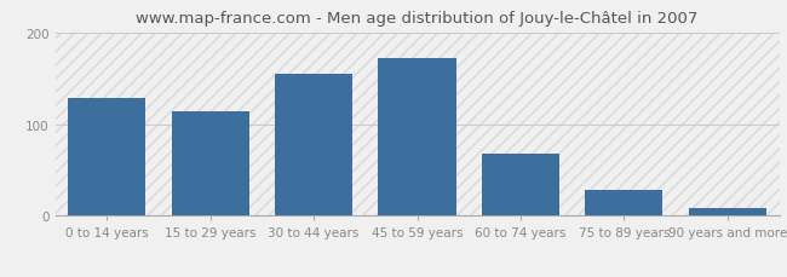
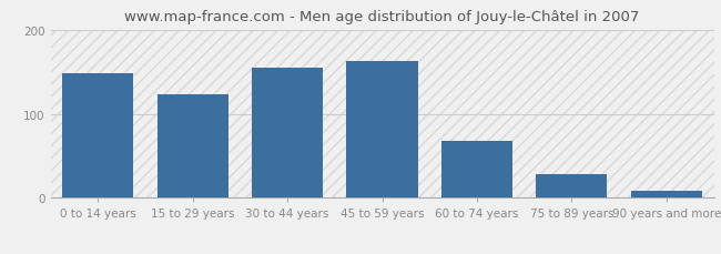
0 to 14 years: 128 -> 148
15 to 29 years: 114 -> 123
45 to 59 years: 172 -> 163
